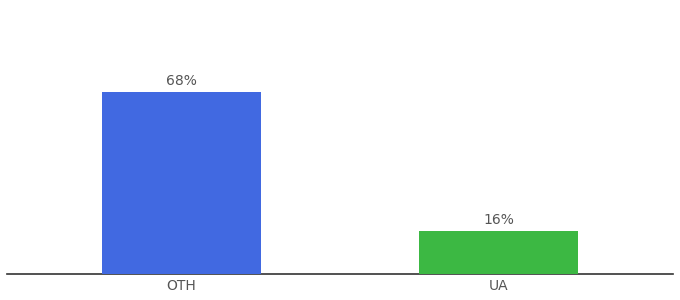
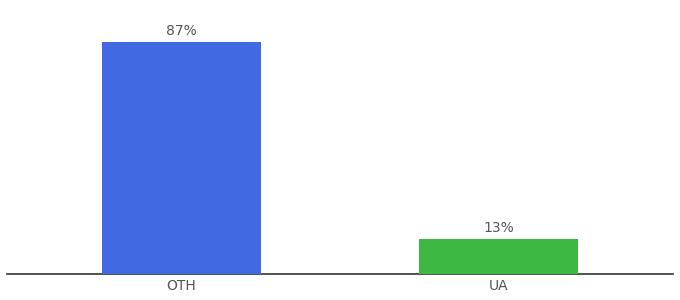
OTH: 68% -> 87%
UA: 16% -> 13%
